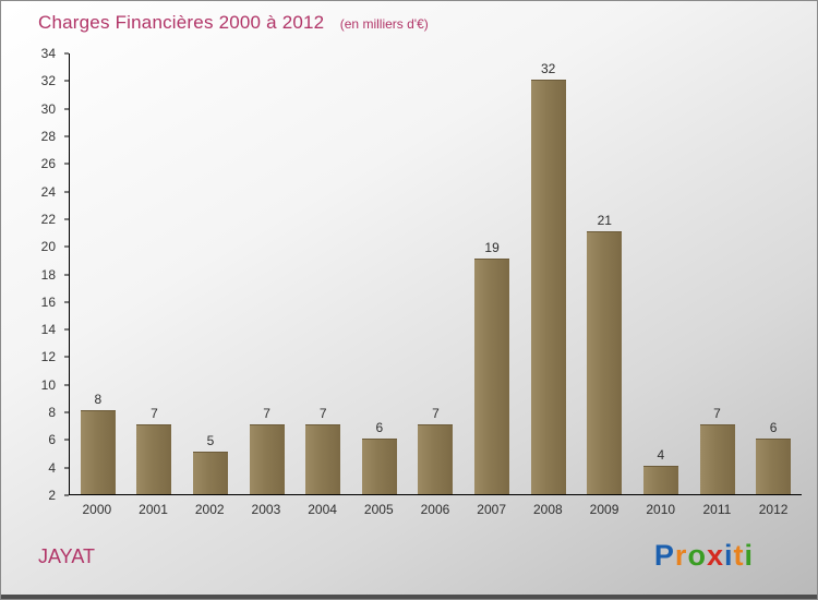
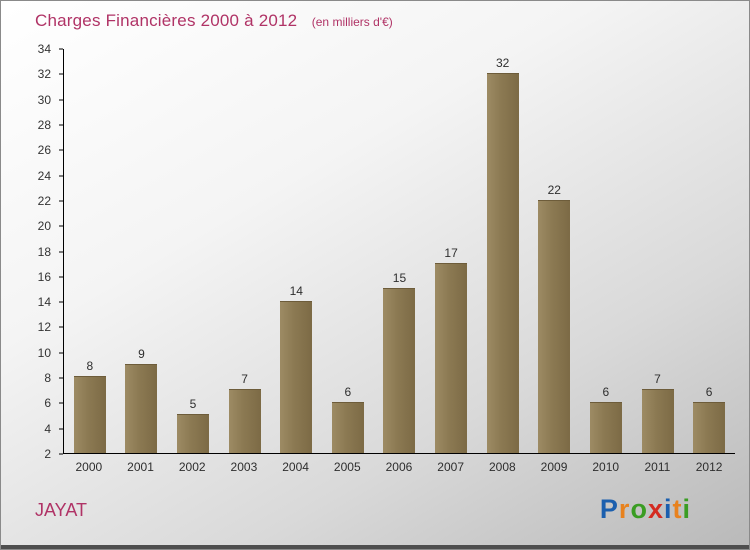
2001: 7 -> 9
2004: 7 -> 14
2006: 7 -> 15
2007: 19 -> 17
2009: 21 -> 22
2010: 4 -> 6
